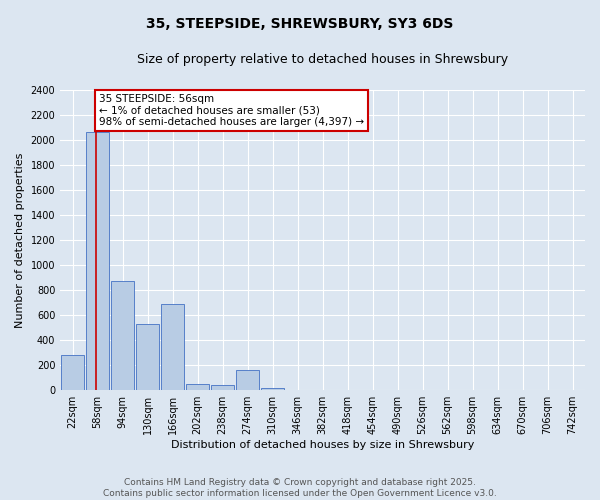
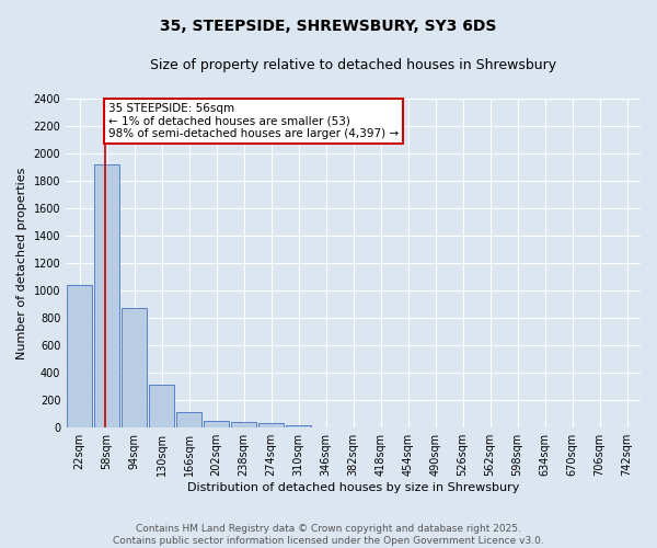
22sqm: 280 -> 1040
58sqm: 2070 -> 1920
130sqm: 530 -> 320
166sqm: 690 -> 120
274sqm: 160 -> 30
